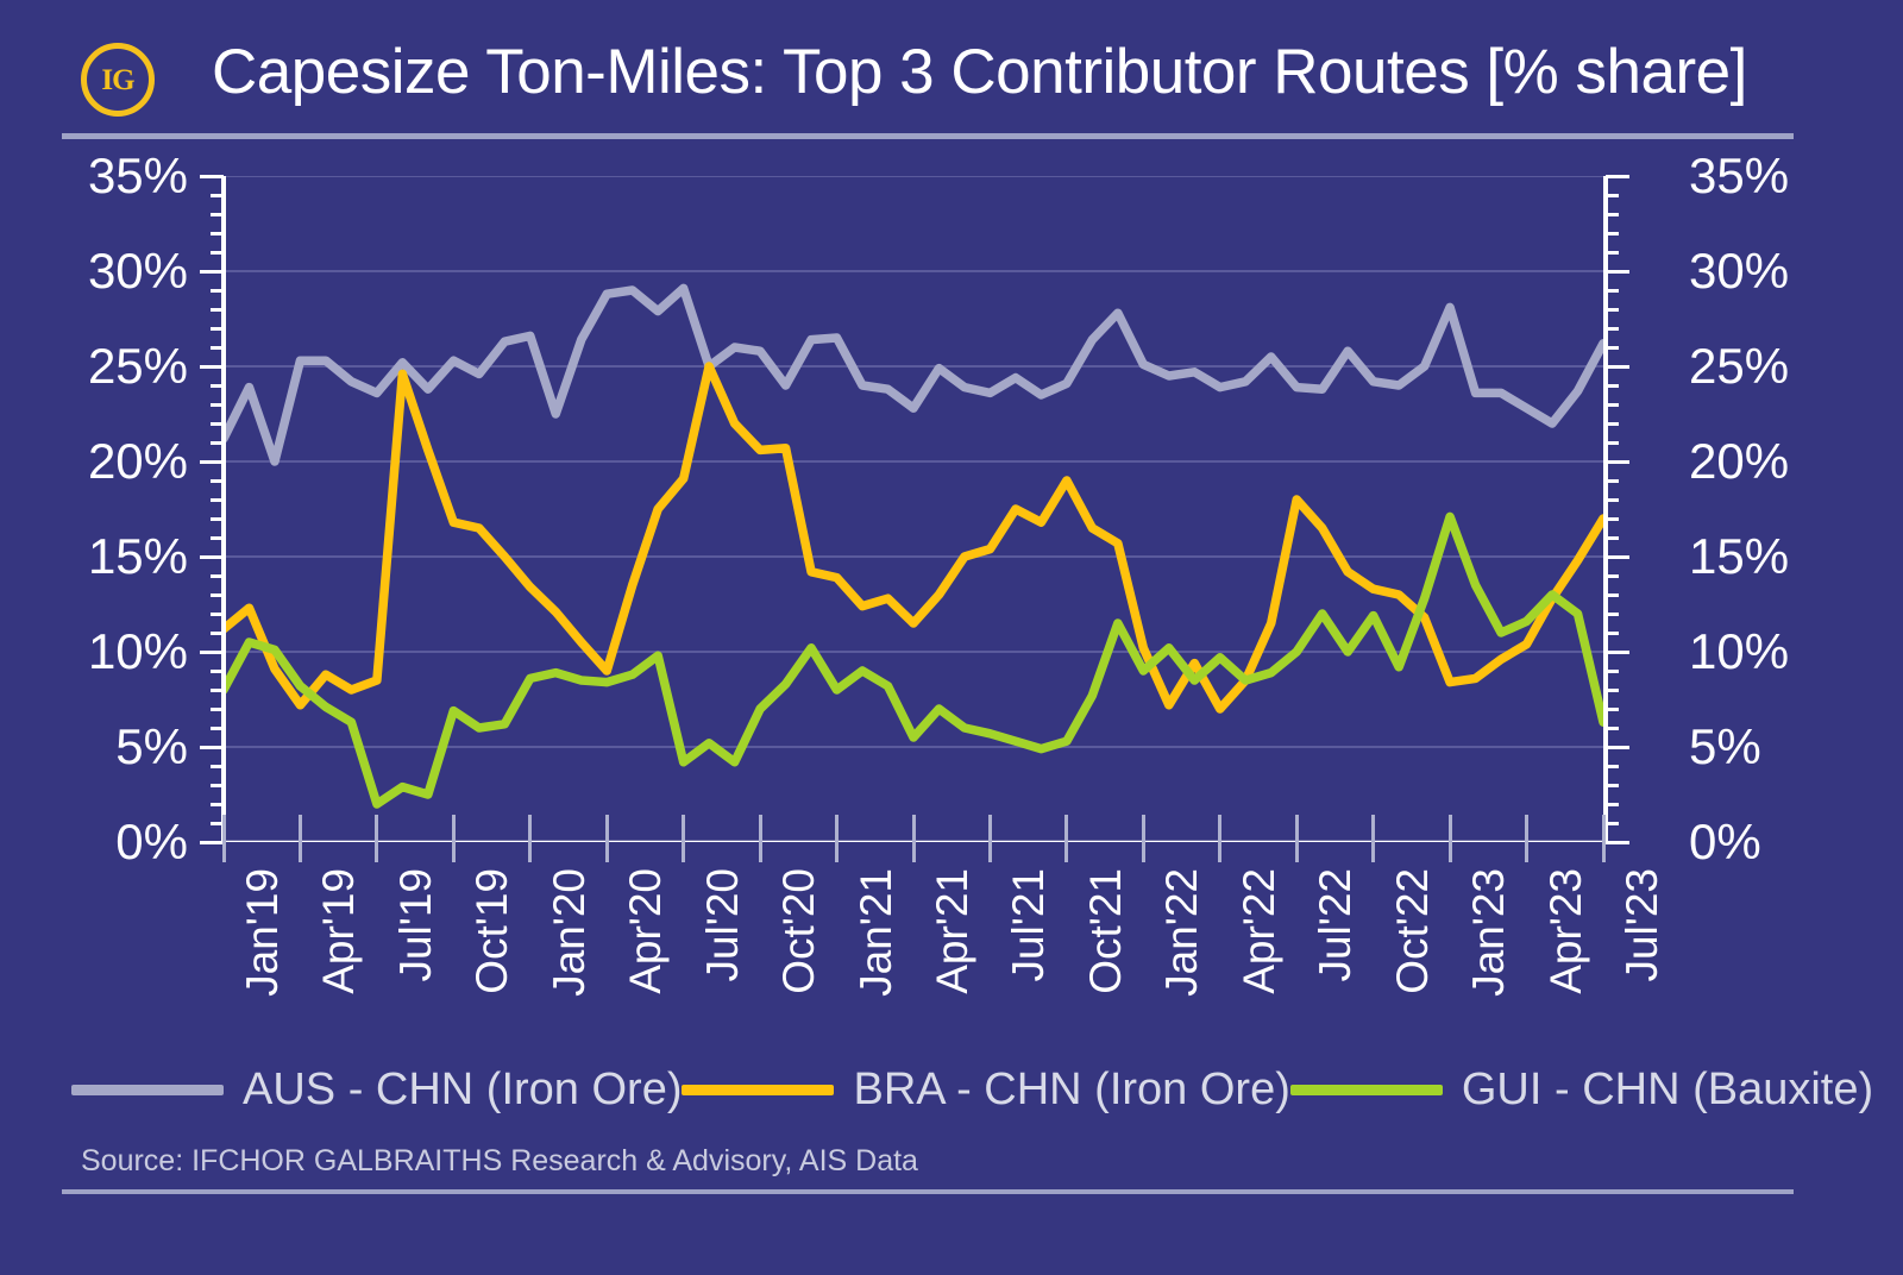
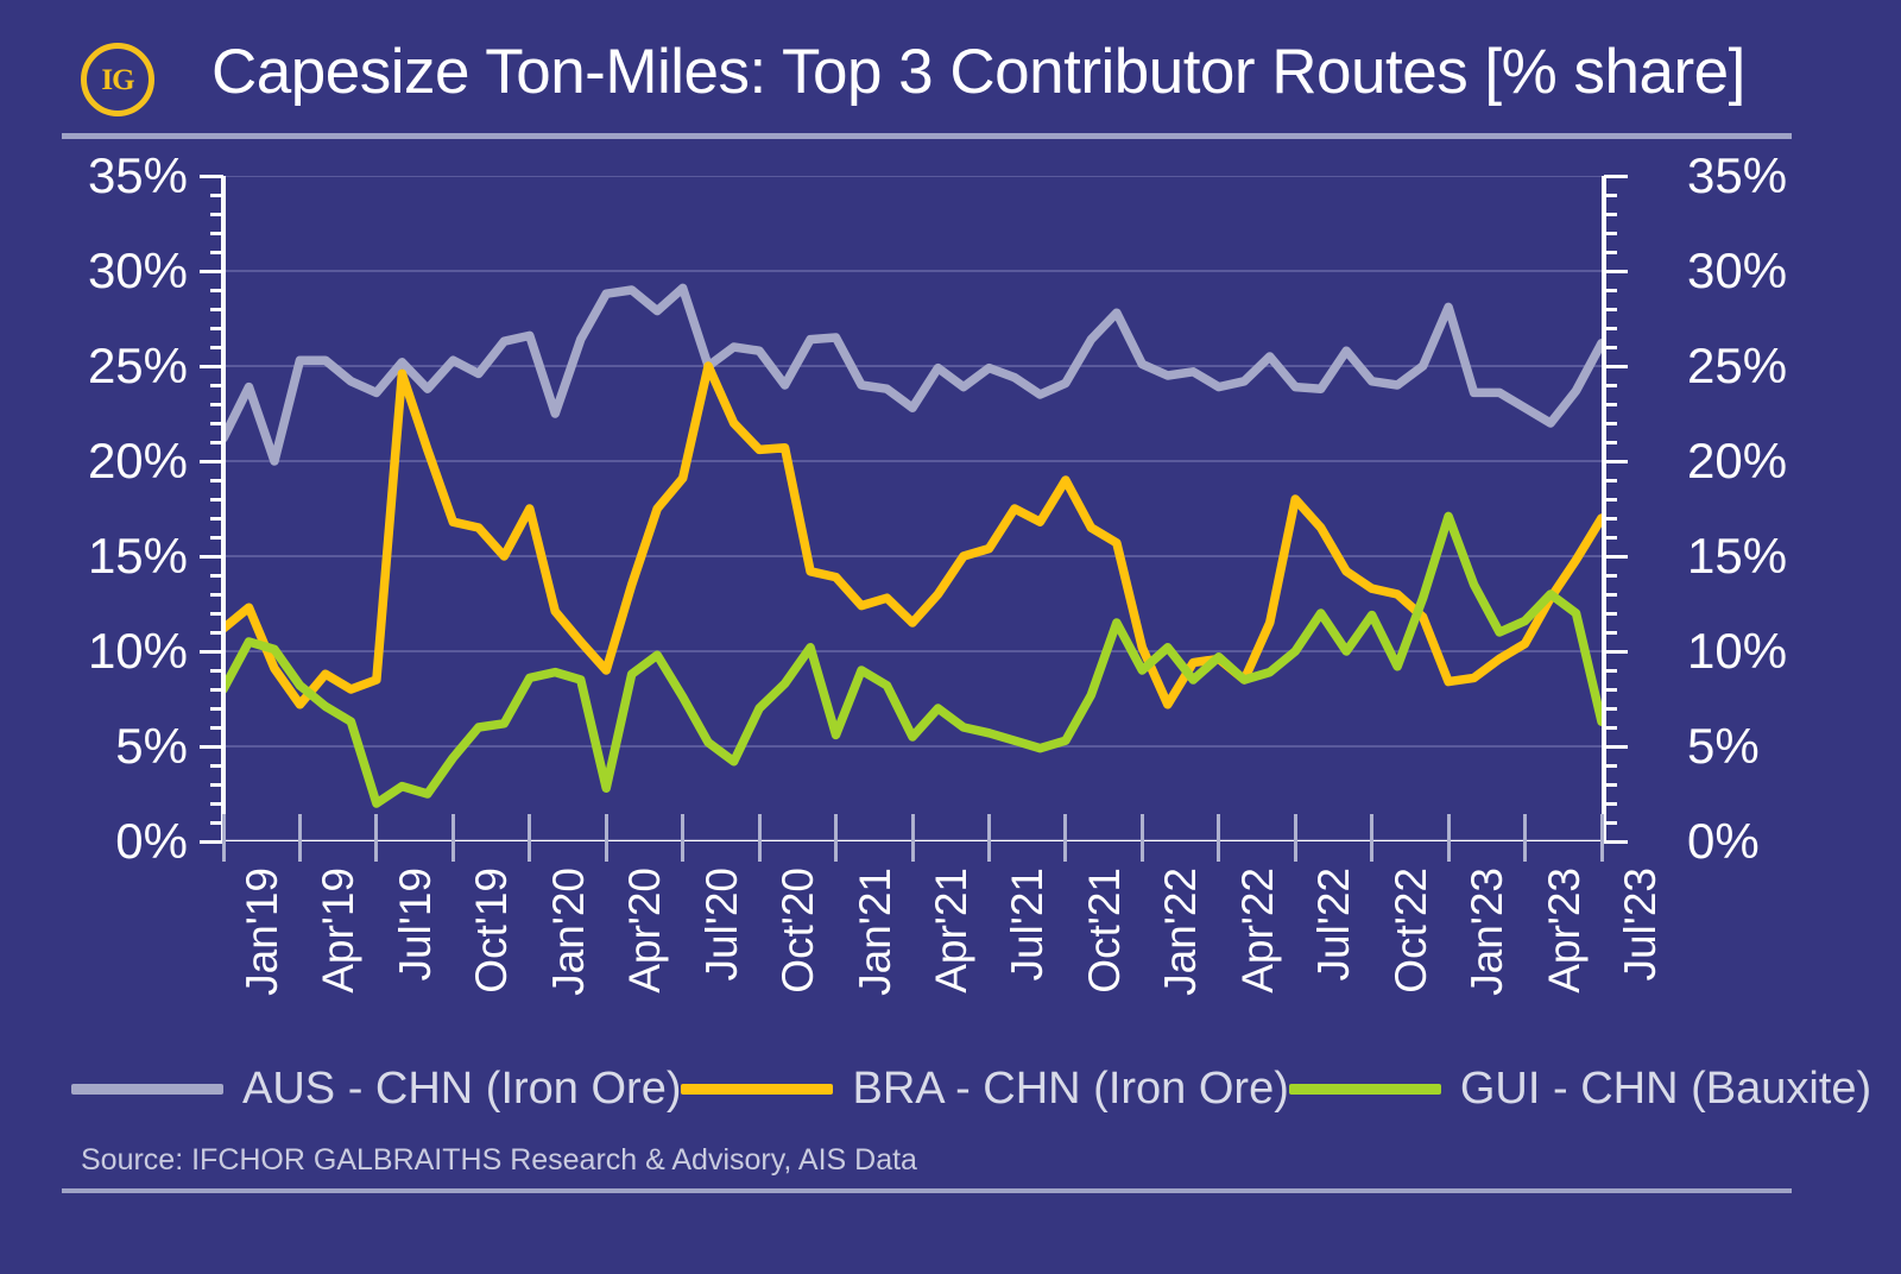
GUI - CHN (Bauxite)/Oct'19: 6.9% -> 4.4%
BRA - CHN (Iron Ore)/Jan'20: 13.4% -> 17.5%
GUI - CHN (Bauxite)/Apr'20: 8.4% -> 2.8%
GUI - CHN (Bauxite)/Jul'20: 4.2% -> 7.6%
GUI - CHN (Bauxite)/Jan'21: 8.0% -> 5.6%
AUS - CHN (Iron Ore)/Jul'21: 23.6% -> 24.9%
BRA - CHN (Iron Ore)/Apr'22: 7.0% -> 9.6%
